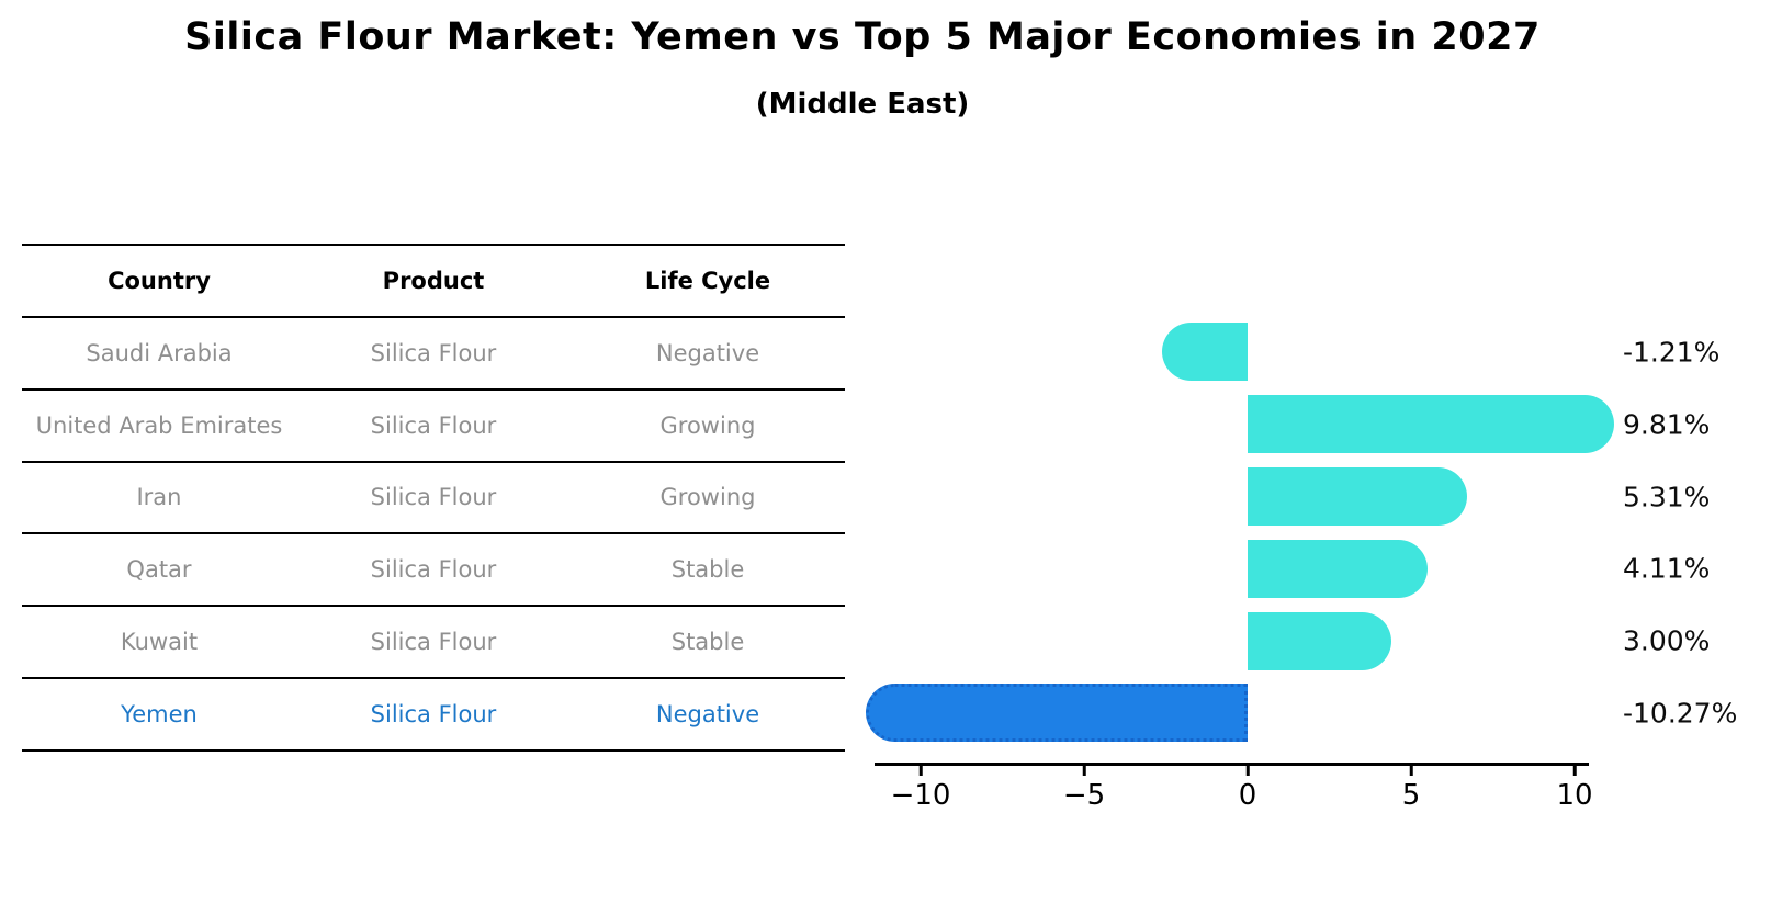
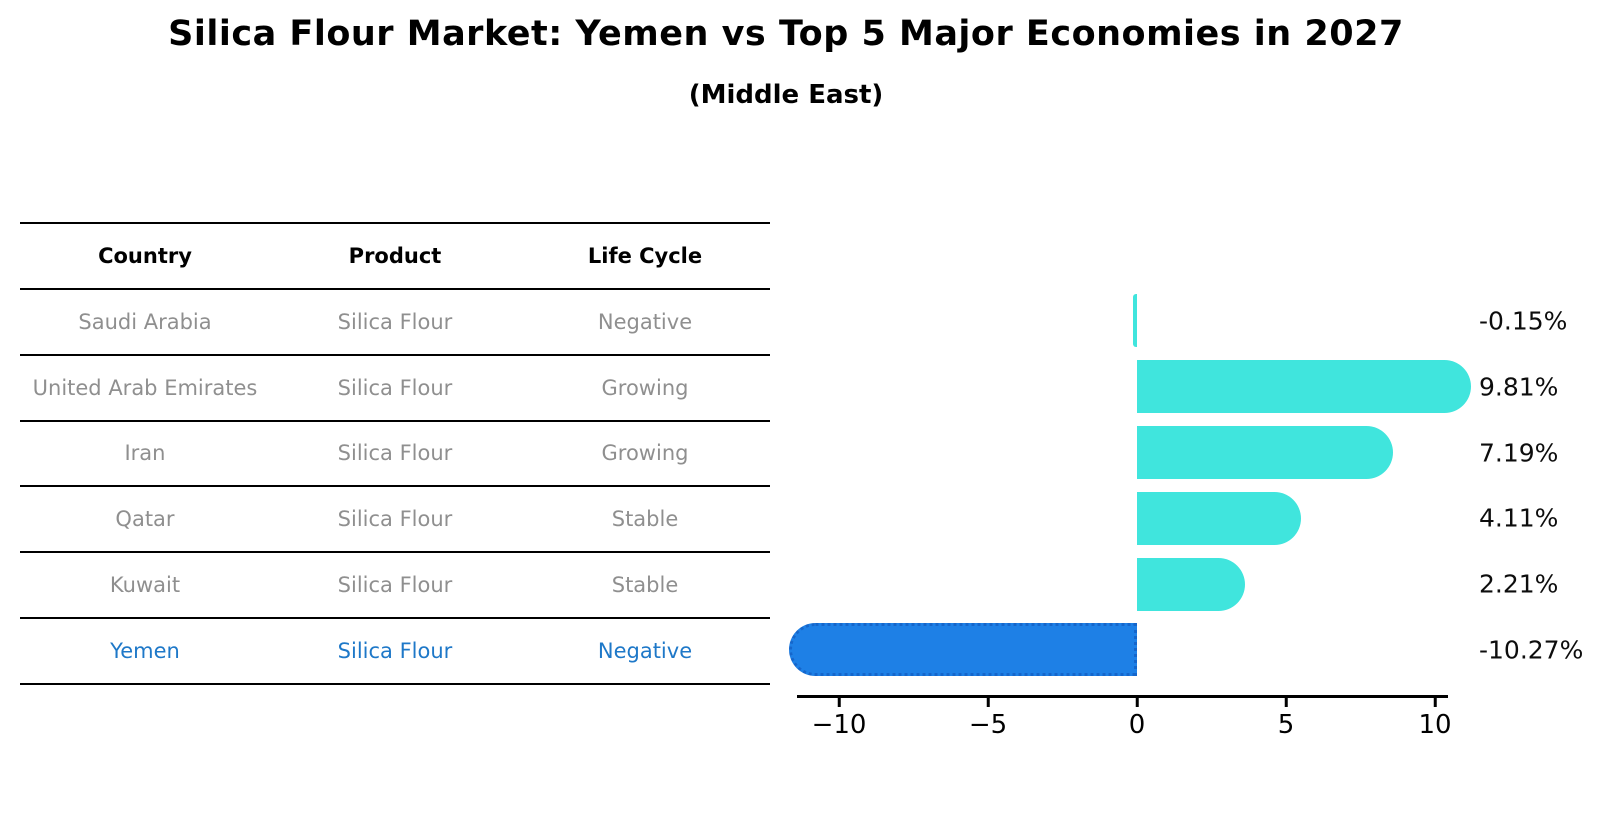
Saudi Arabia: -1.21% -> -0.15%
Iran: 5.31% -> 7.19%
Kuwait: 3.00% -> 2.21%
